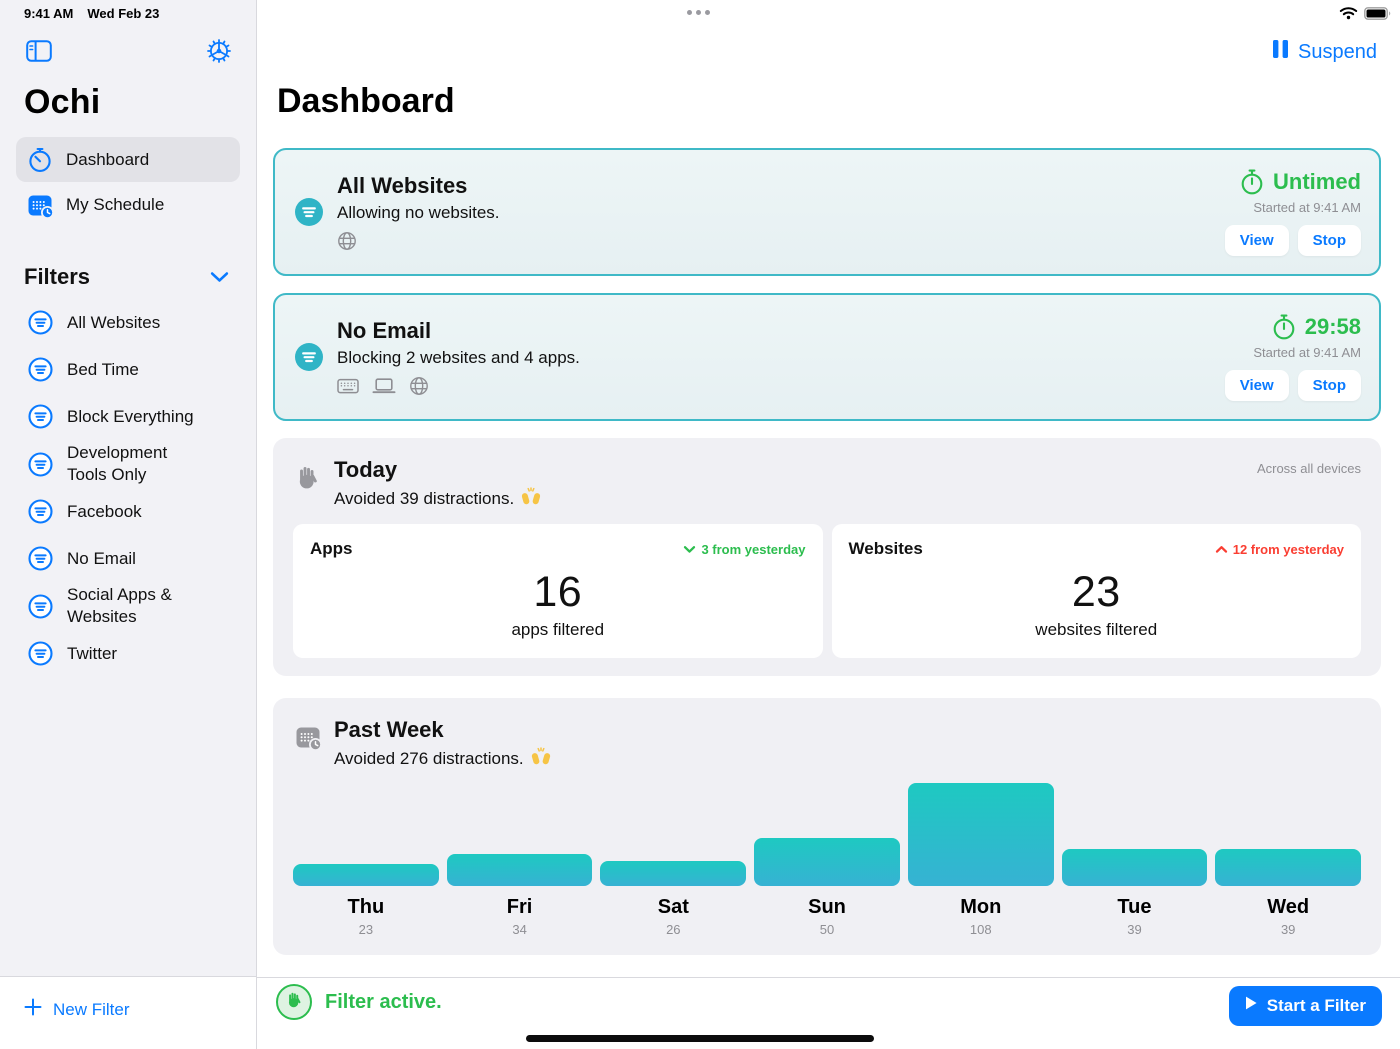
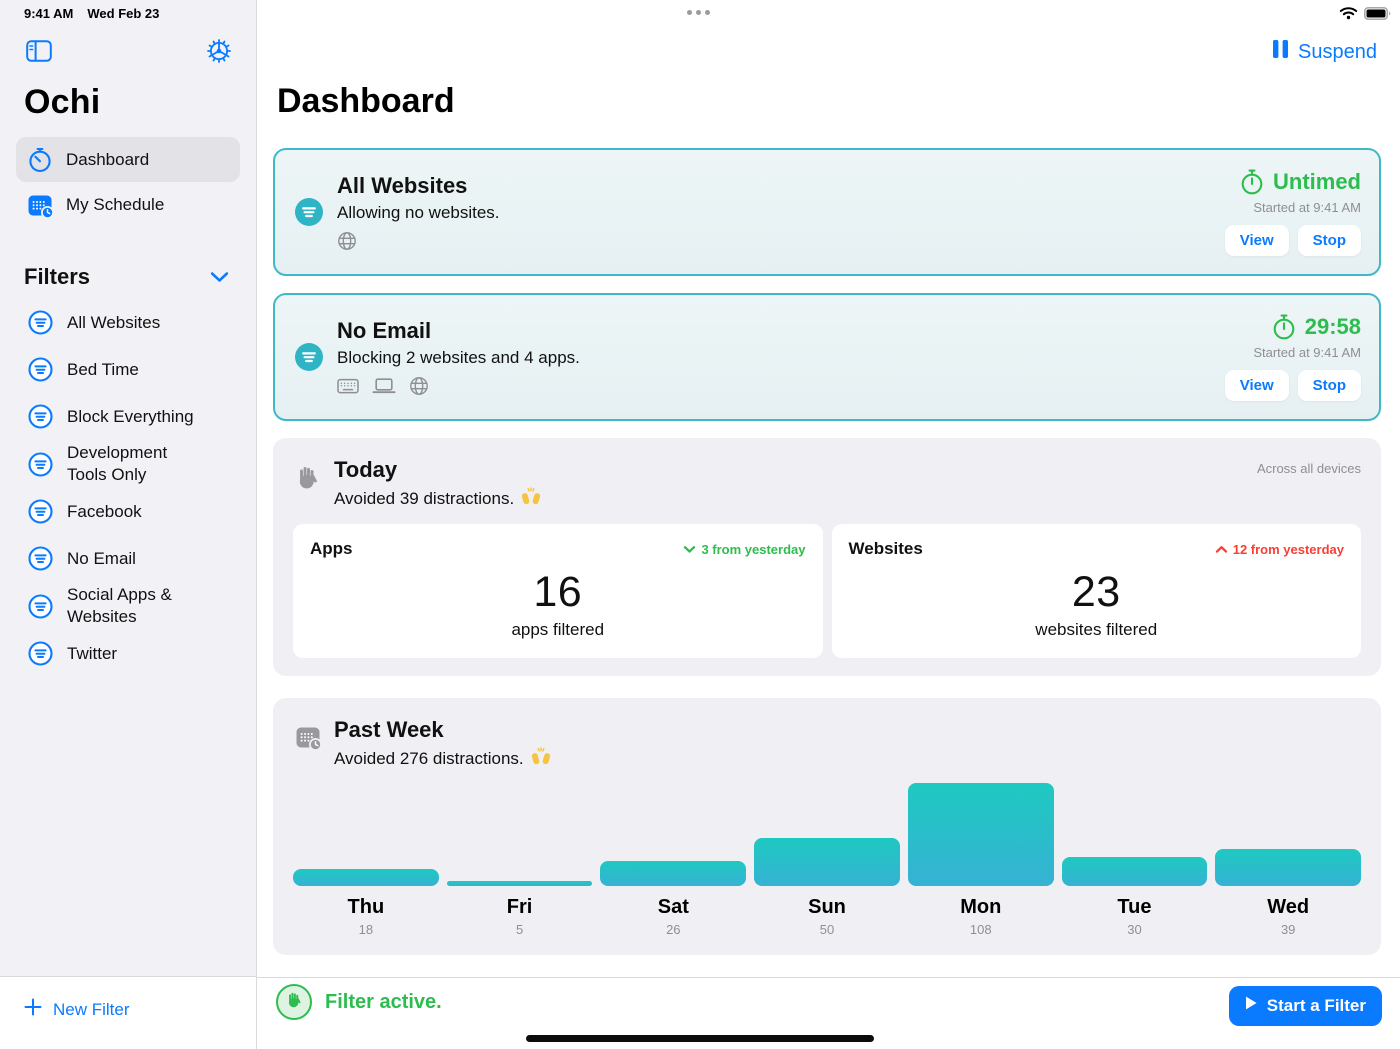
Thu: 23 -> 18
Fri: 34 -> 5
Tue: 39 -> 30
